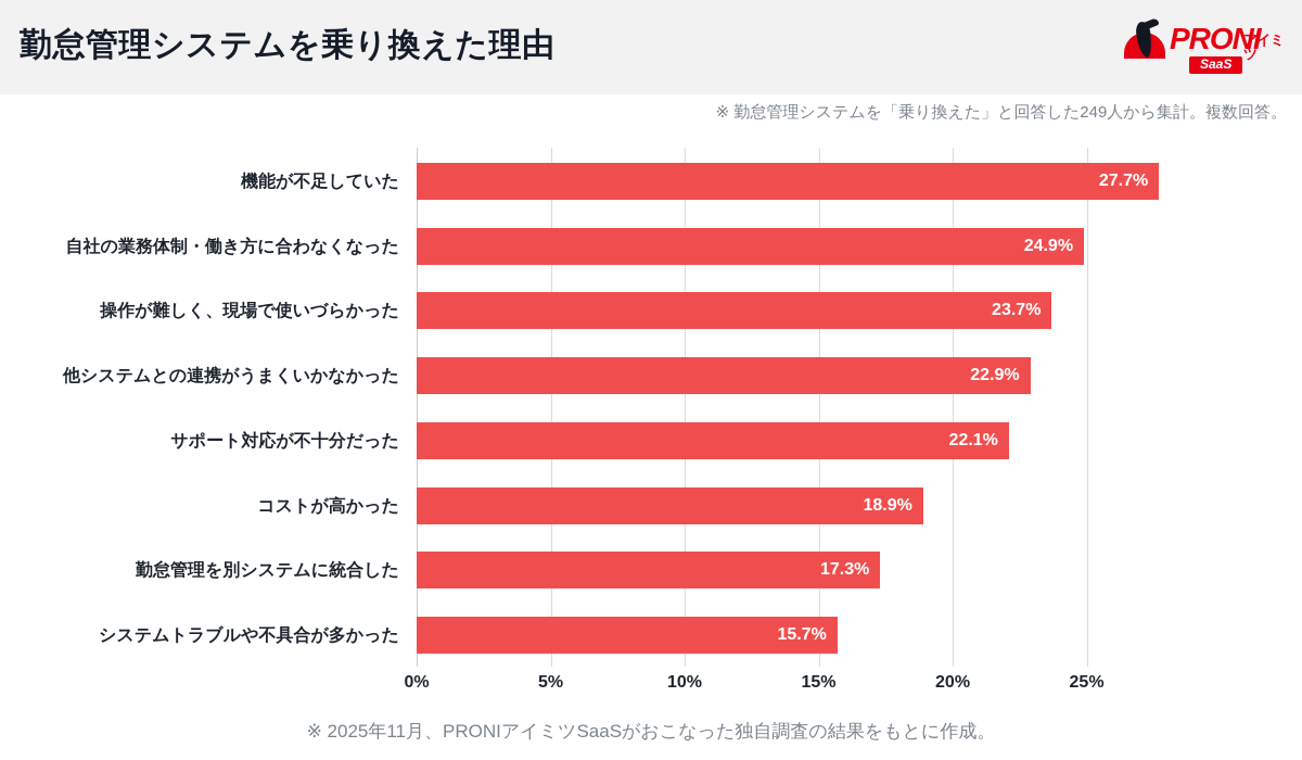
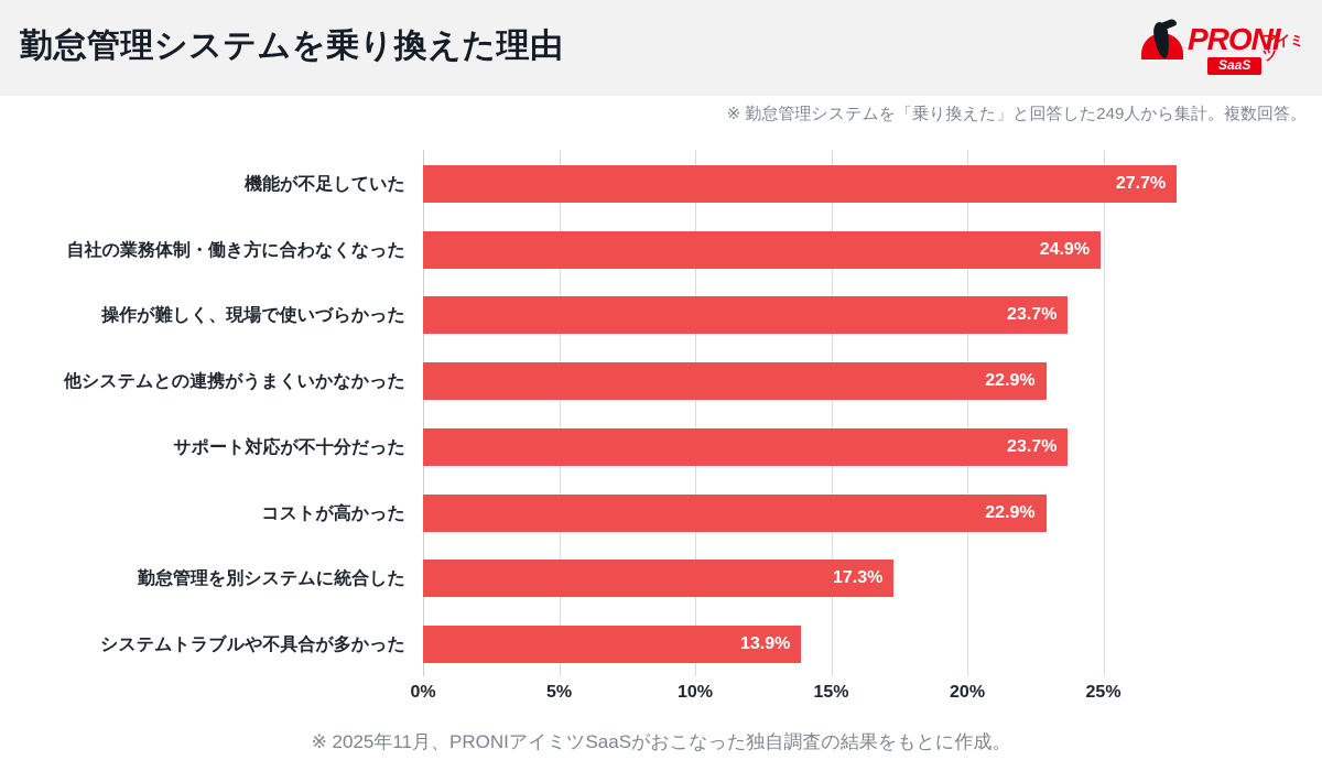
サポート対応が不十分だった: 22.1% -> 23.7%
コストが高かった: 18.9% -> 22.9%
システムトラブルや不具合が多かった: 15.7% -> 13.9%
